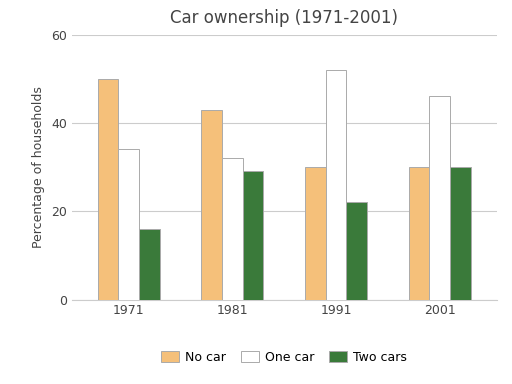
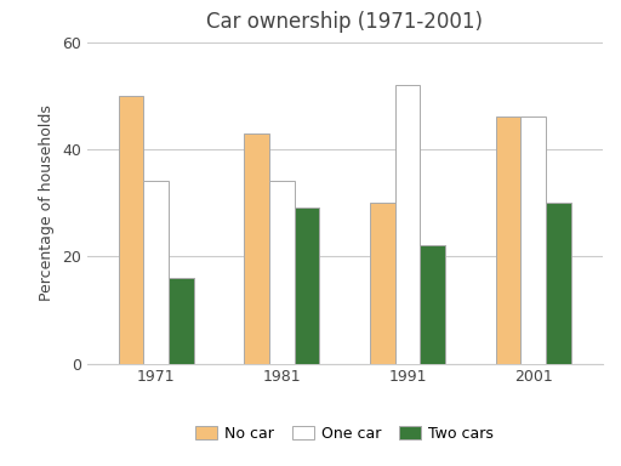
One car/1981: 32 -> 34
No car/2001: 30 -> 46
